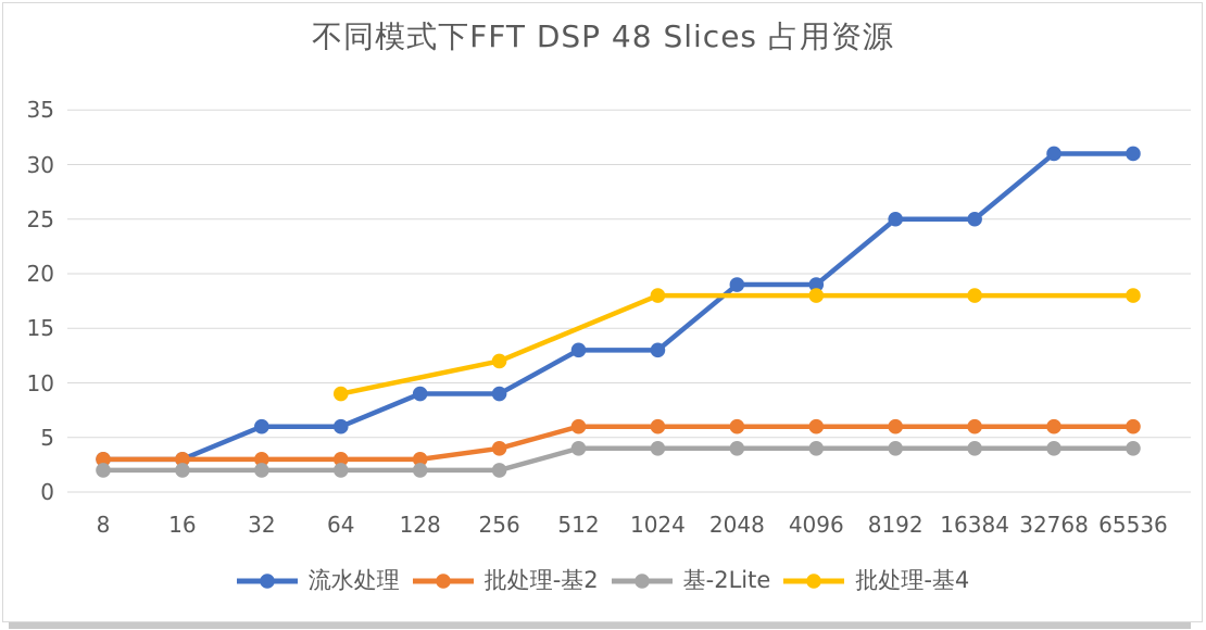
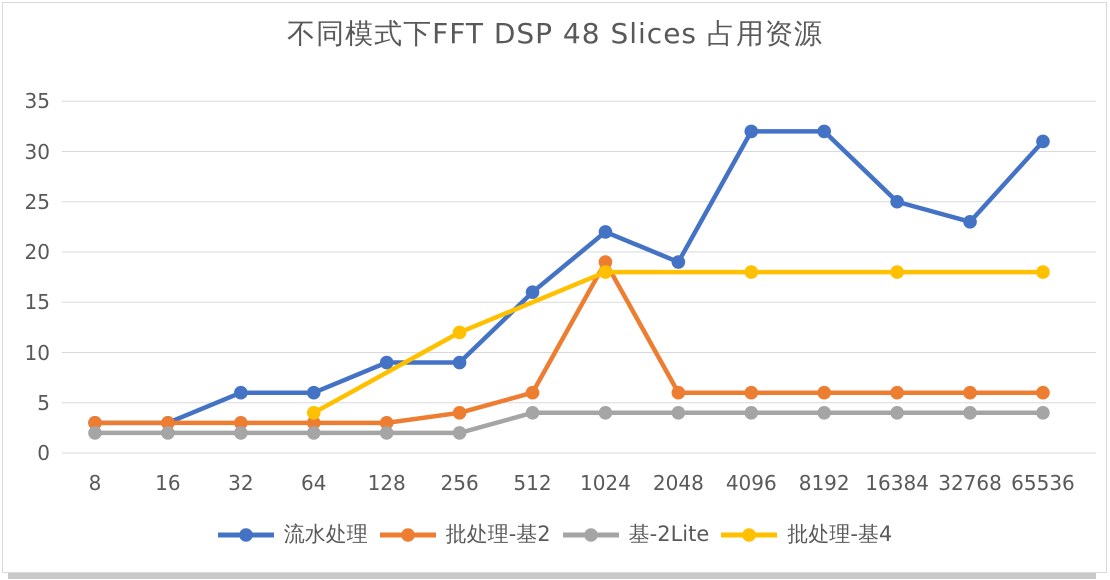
批处理-基4/64: 9 -> 4
流水处理/512: 13 -> 16
流水处理/1024: 13 -> 22
批处理-基2/1024: 6 -> 19
流水处理/4096: 19 -> 32
流水处理/8192: 25 -> 32
流水处理/32768: 31 -> 23
